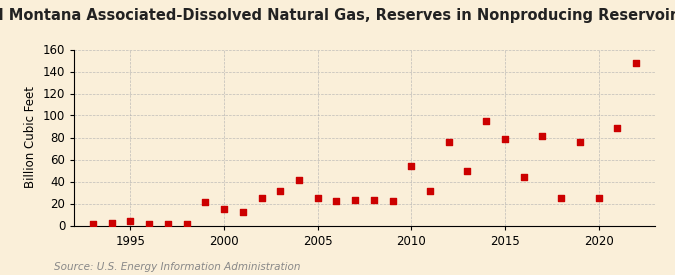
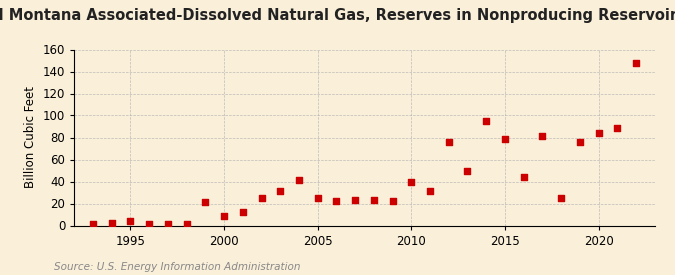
2000: 15 -> 9
2010: 54 -> 40
2020: 25 -> 84
